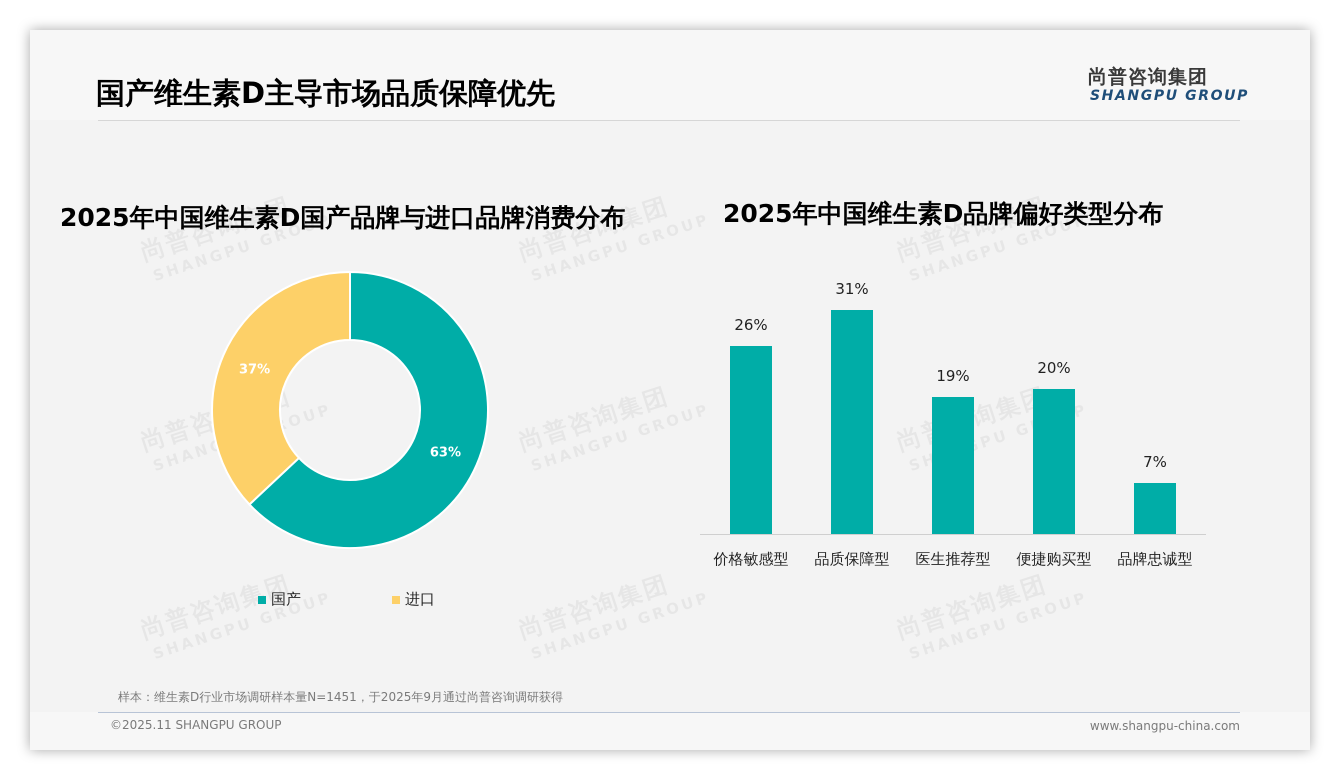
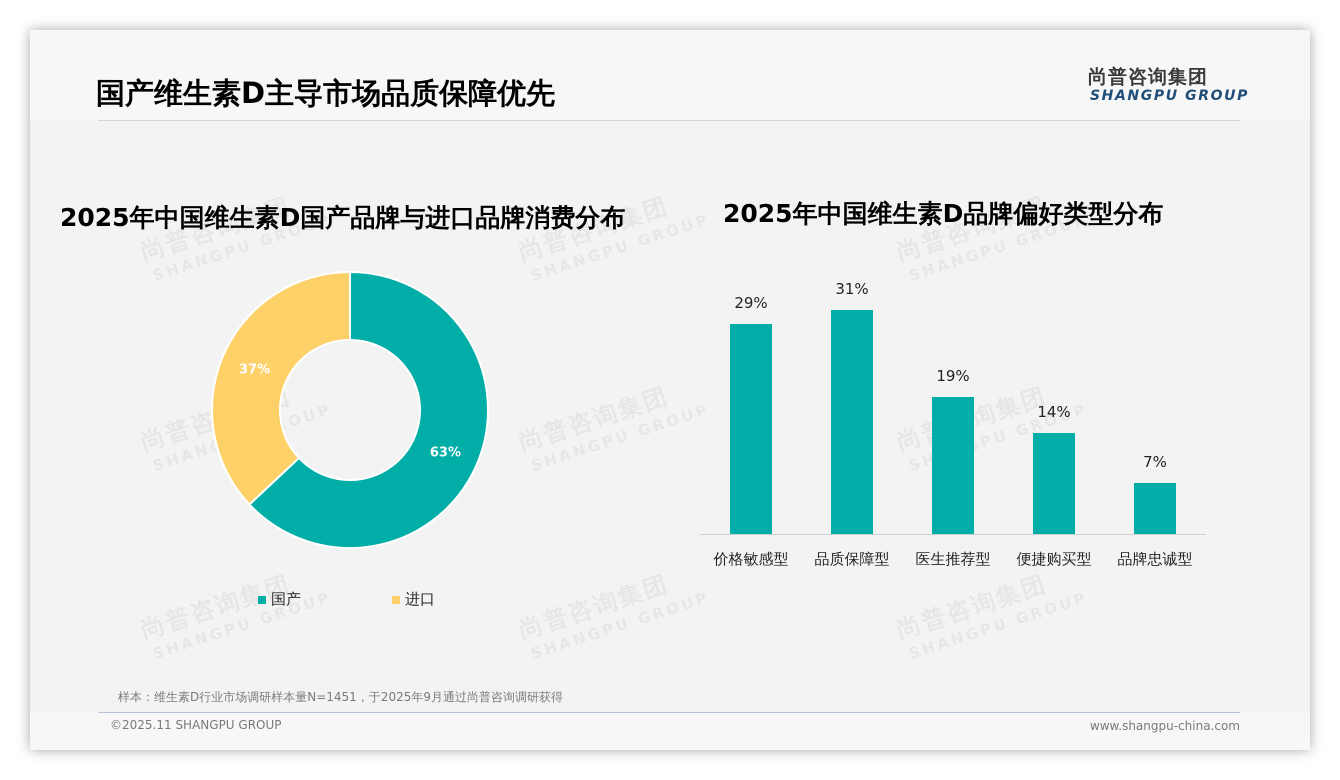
2025年中国维生素D品牌偏好类型分布/价格敏感型: 26% -> 29%
2025年中国维生素D品牌偏好类型分布/便捷购买型: 20% -> 14%
